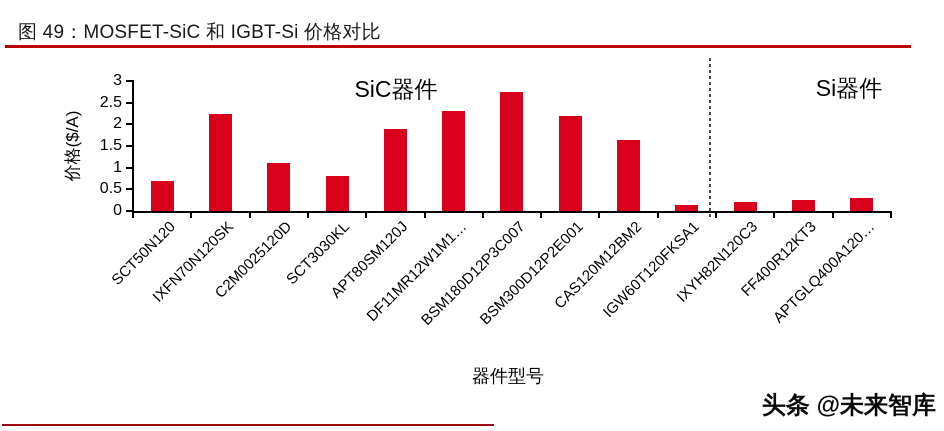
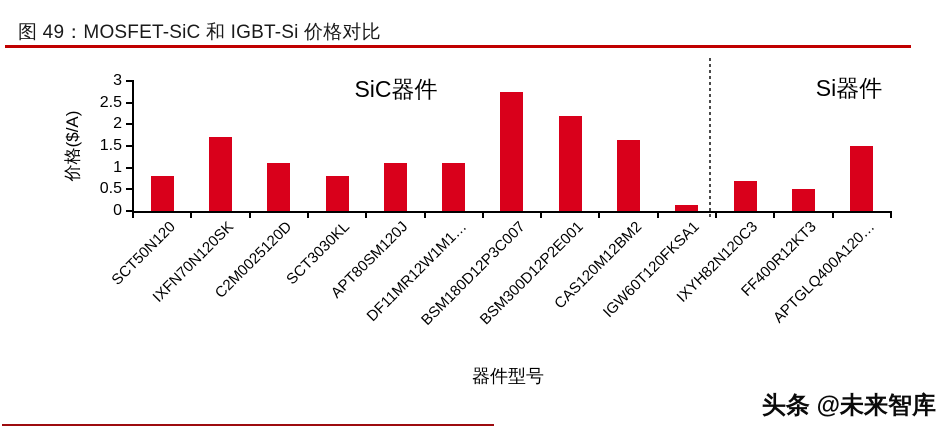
SCT50N120: 0.7 -> 0.8
IXFN70N120SK: 2.2 -> 1.7
APT80SM120J: 1.9 -> 1.1
DF11MR12W1M1…: 2.3 -> 1.1
IXYH82N120C3: 0.2 -> 0.7
FF400R12KT3: 0.2 -> 0.5
APTGLQ400A120…: 0.3 -> 1.5
